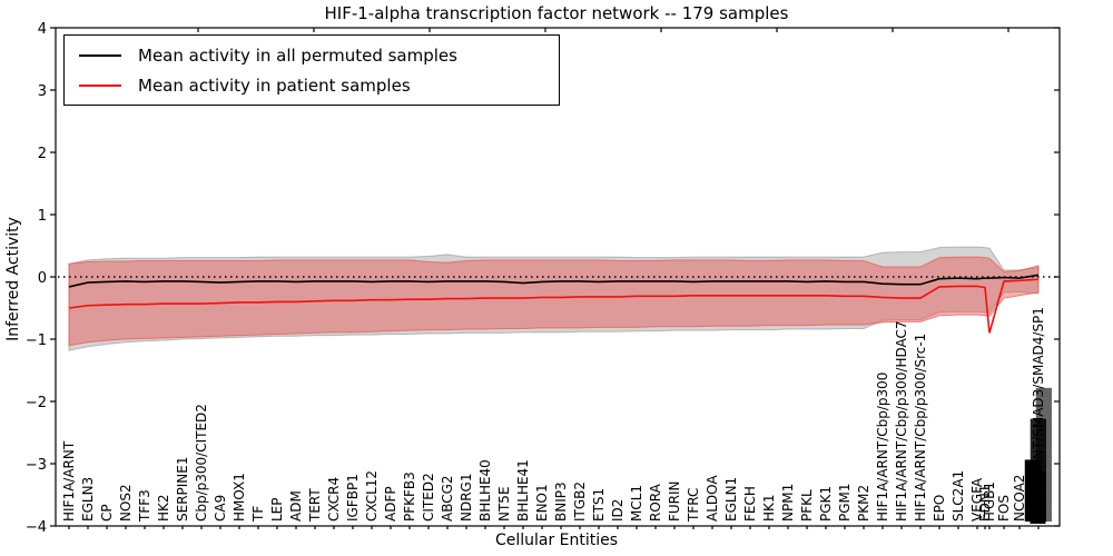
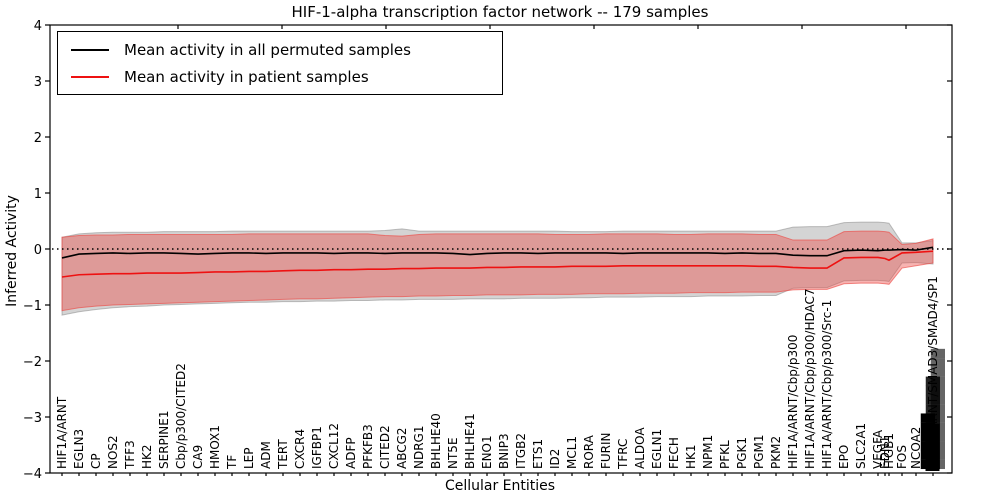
Mean activity in patient samples/ITGB1: -0.9 -> -0.2
